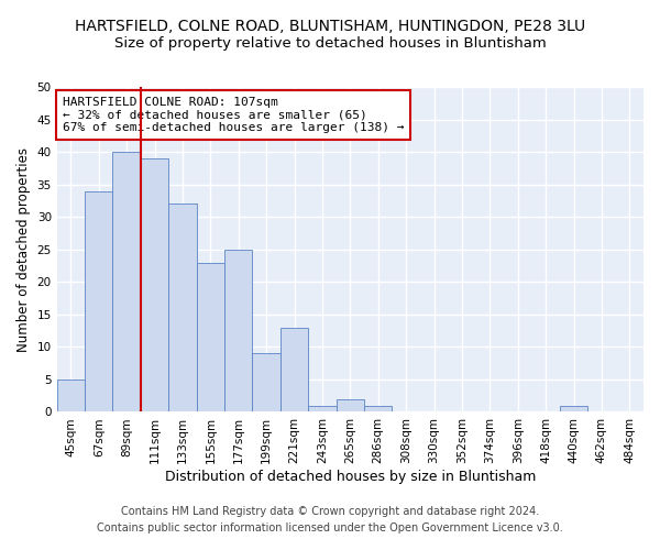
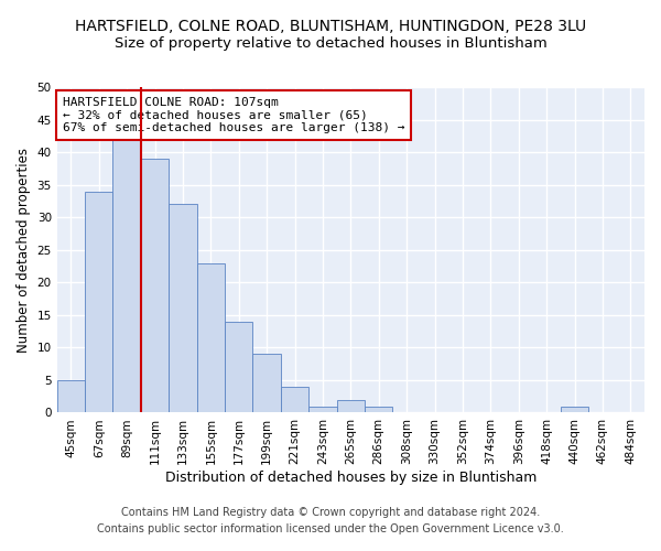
89sqm: 40 -> 42
177sqm: 25 -> 14
221sqm: 13 -> 4
